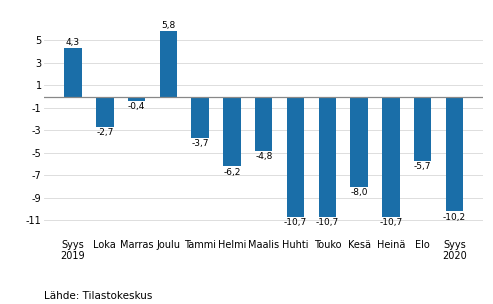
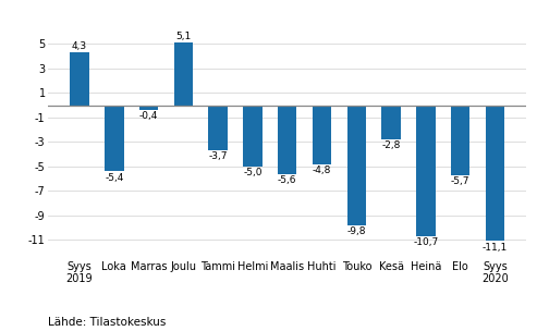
Loka: -2,7 -> -5,4
Joulu: 5,8 -> 5,1
Helmi: -6,2 -> -5,0
Maalis: -4,8 -> -5,6
Huhti: -10,7 -> -4,8
Touko: -10,7 -> -9,8
Kesä: -8,0 -> -2,8
Syys 2020: -10,2 -> -11,1
